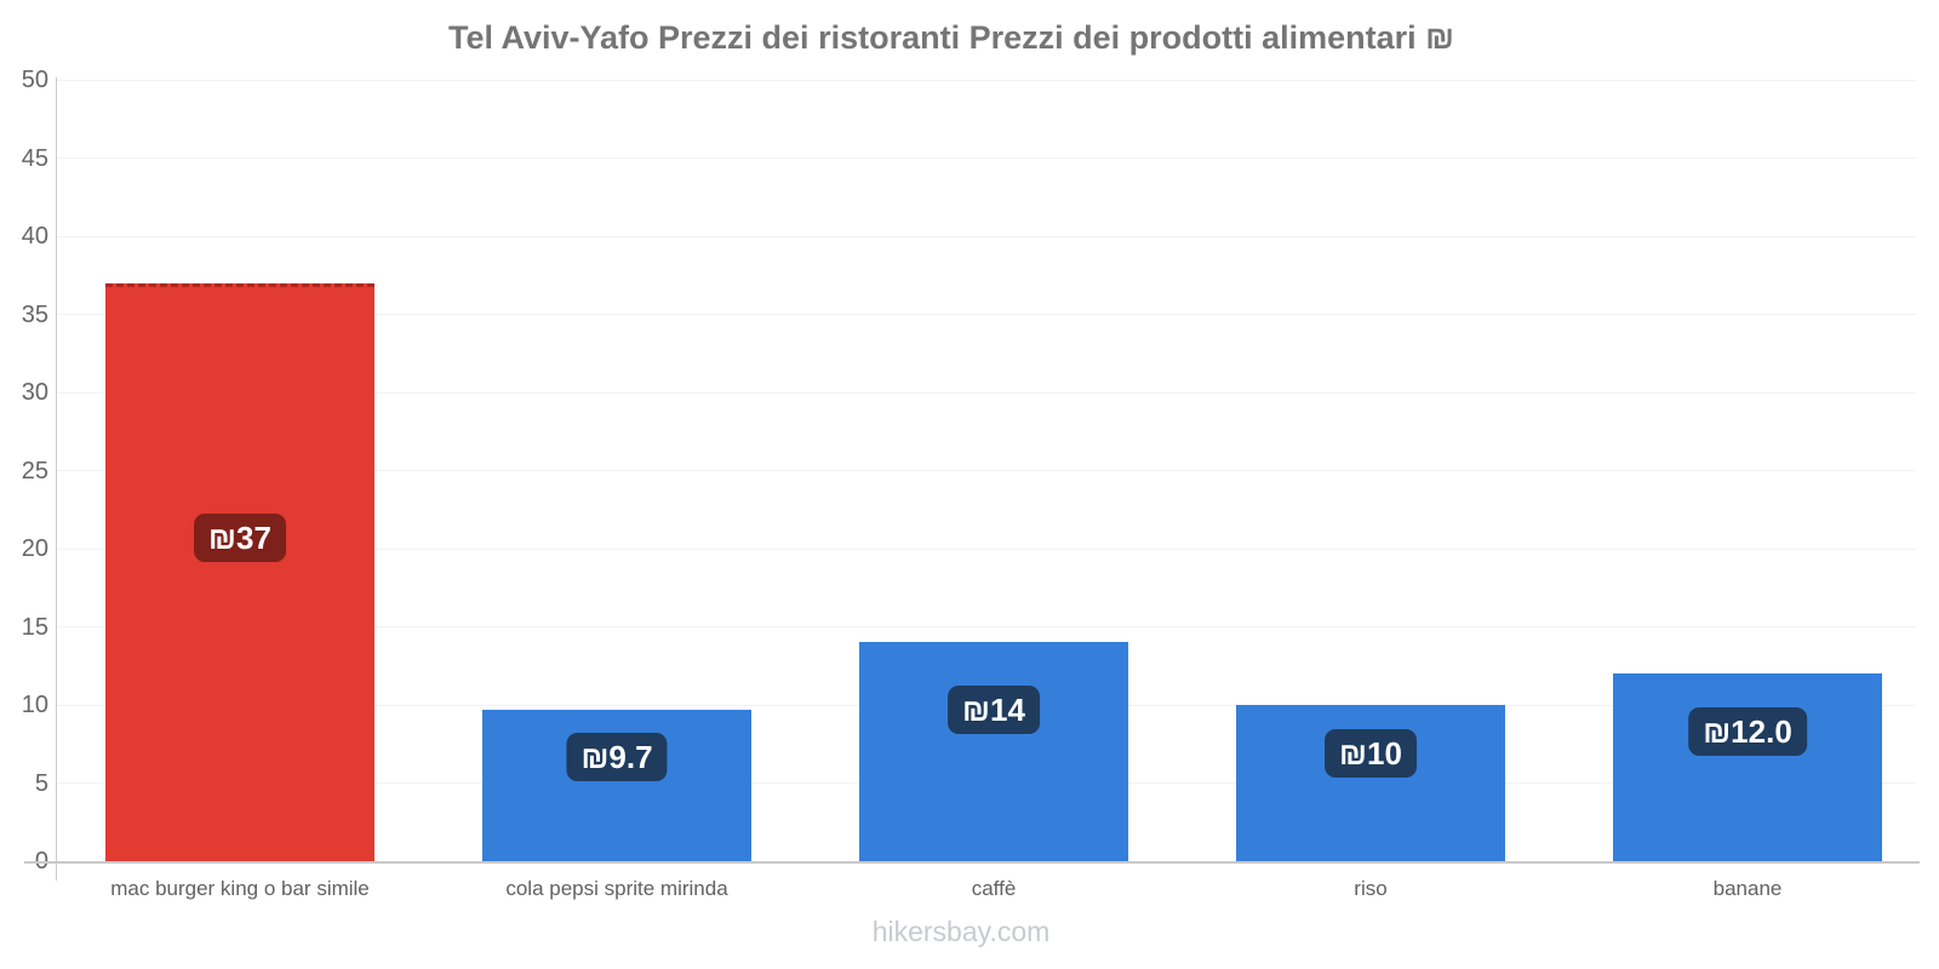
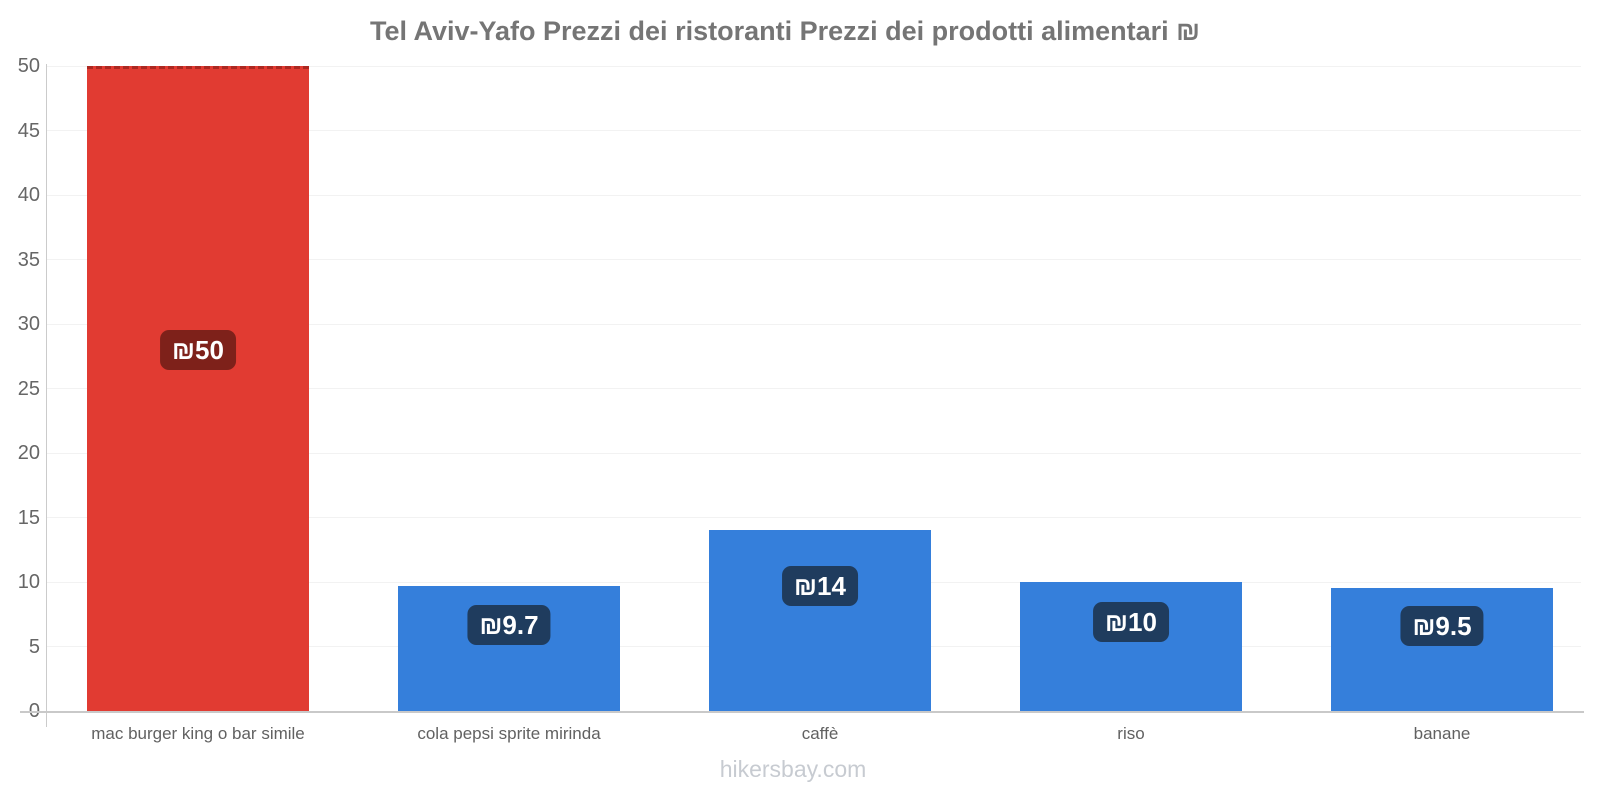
mac burger king o bar simile: 37 -> 50
banane: 12.0 -> 9.5
